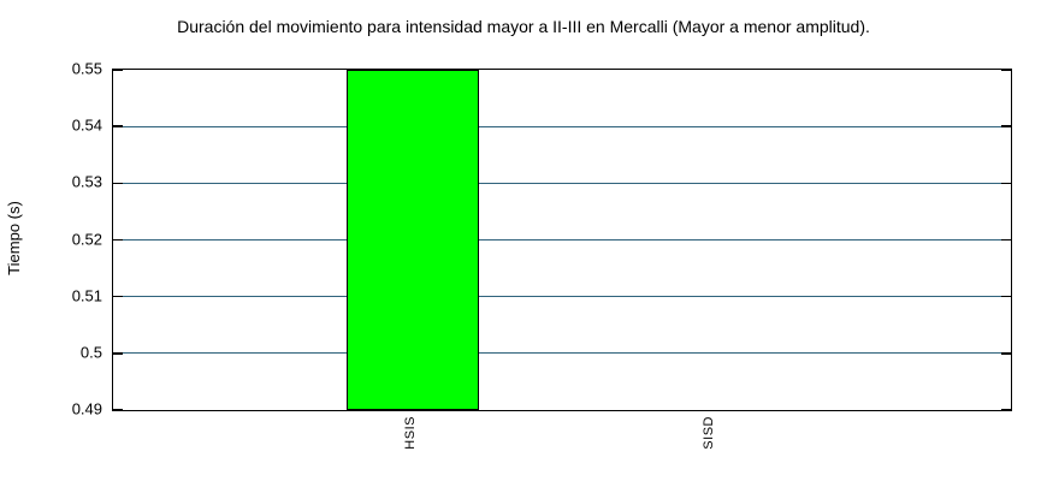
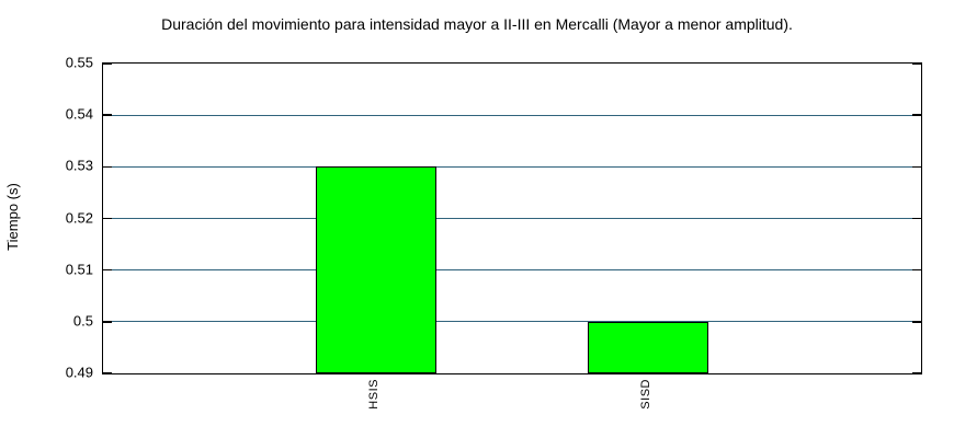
HSIS: 0.55 -> 0.53
SISD: 0.49 -> 0.50
